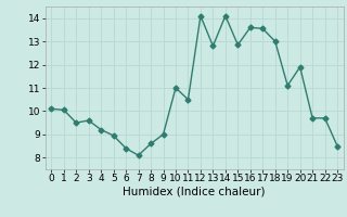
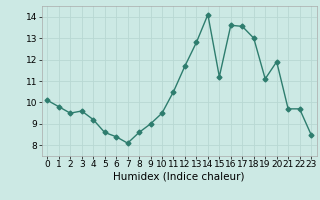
1: 10.05 -> 9.80
5: 8.95 -> 8.60
10: 11.00 -> 9.50
12: 14.10 -> 11.70
15: 12.85 -> 11.20
